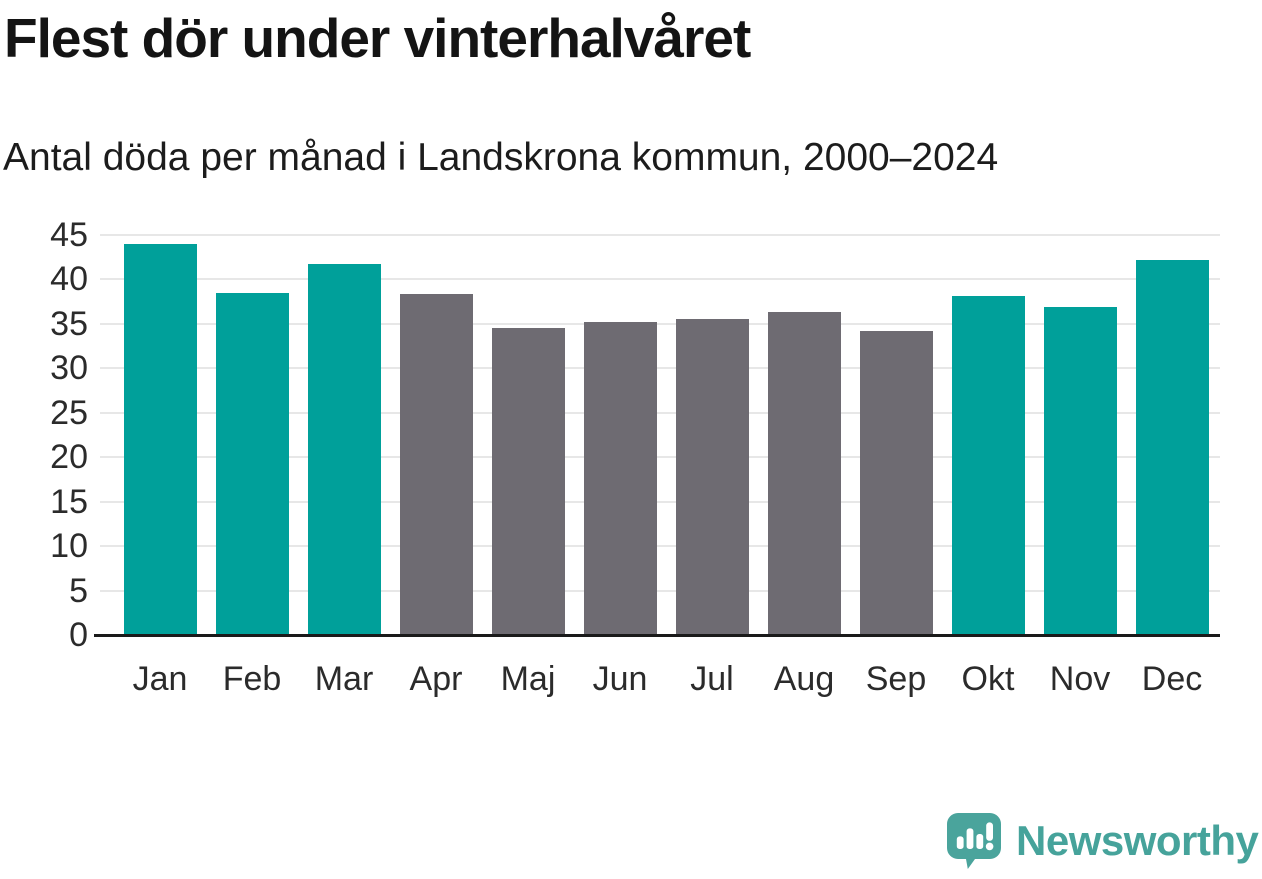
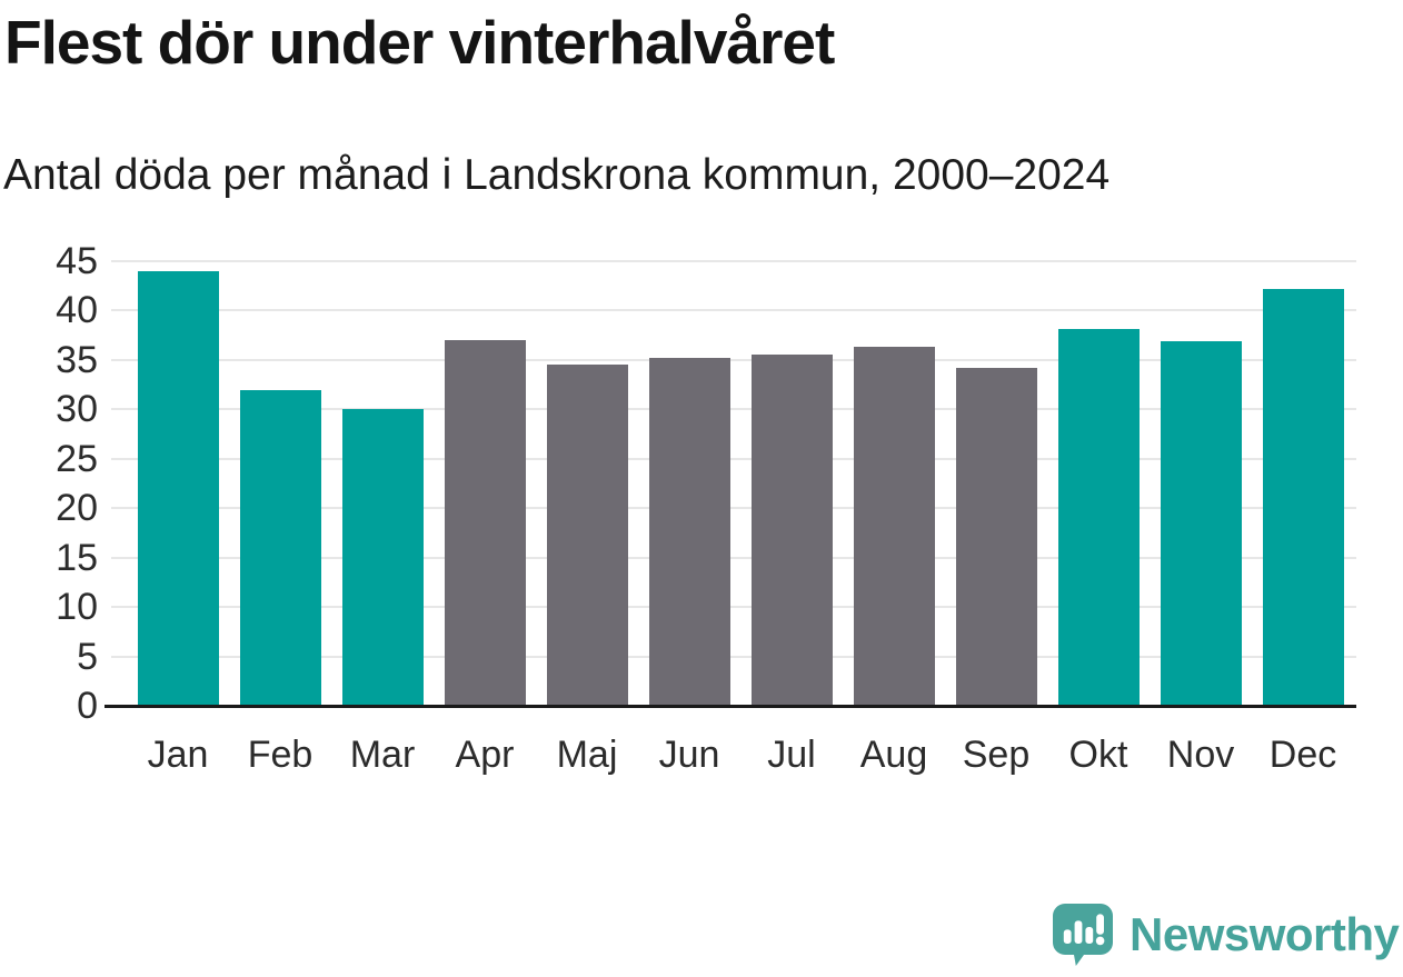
Feb: 38 -> 32
Mar: 42 -> 30
Apr: 38 -> 37
